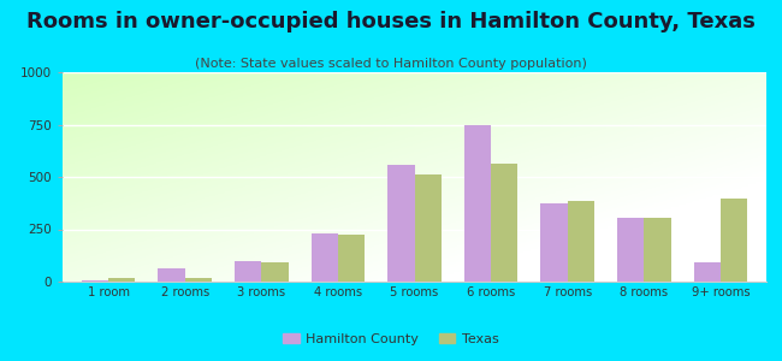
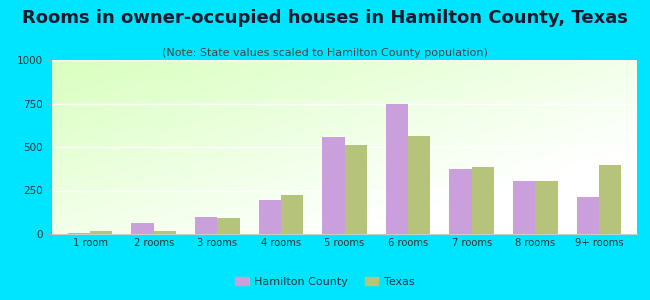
Hamilton County/4 rooms: 230 -> 200
Hamilton County/9+ rooms: 90 -> 220
